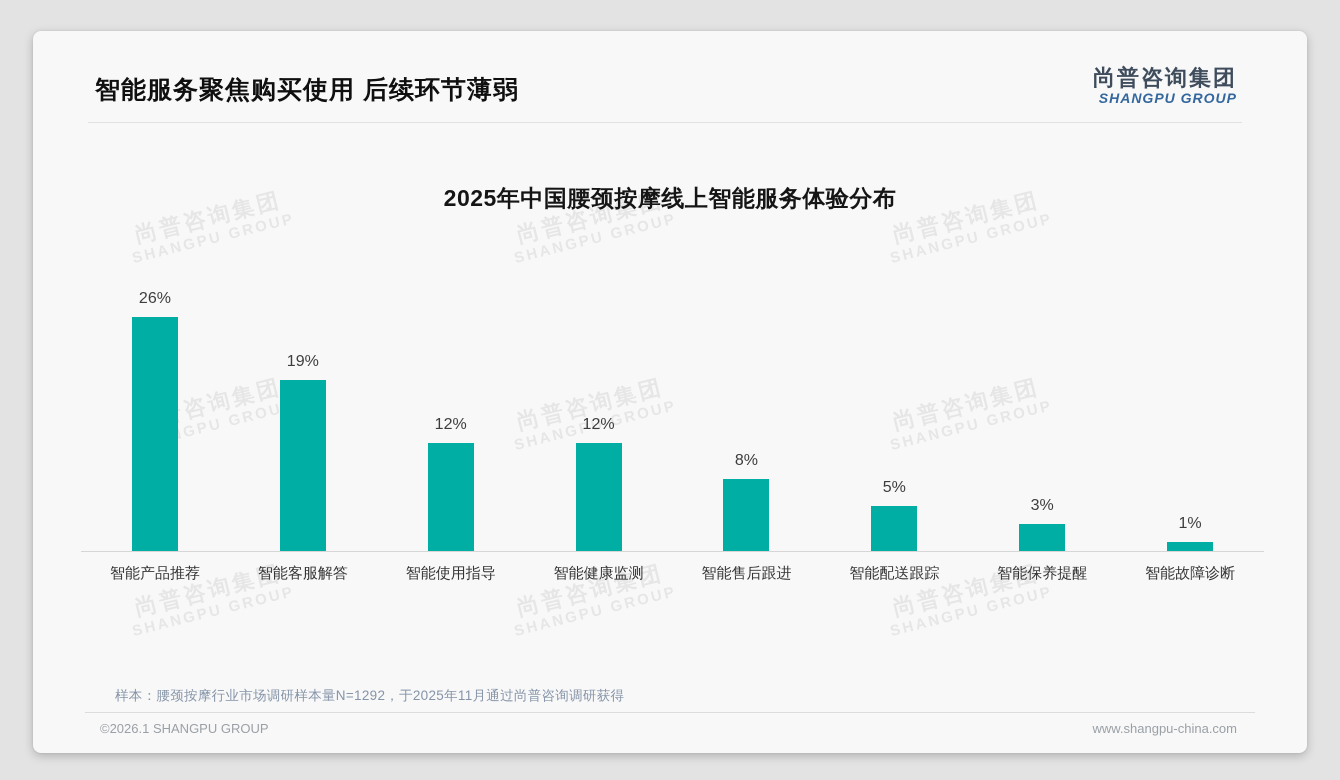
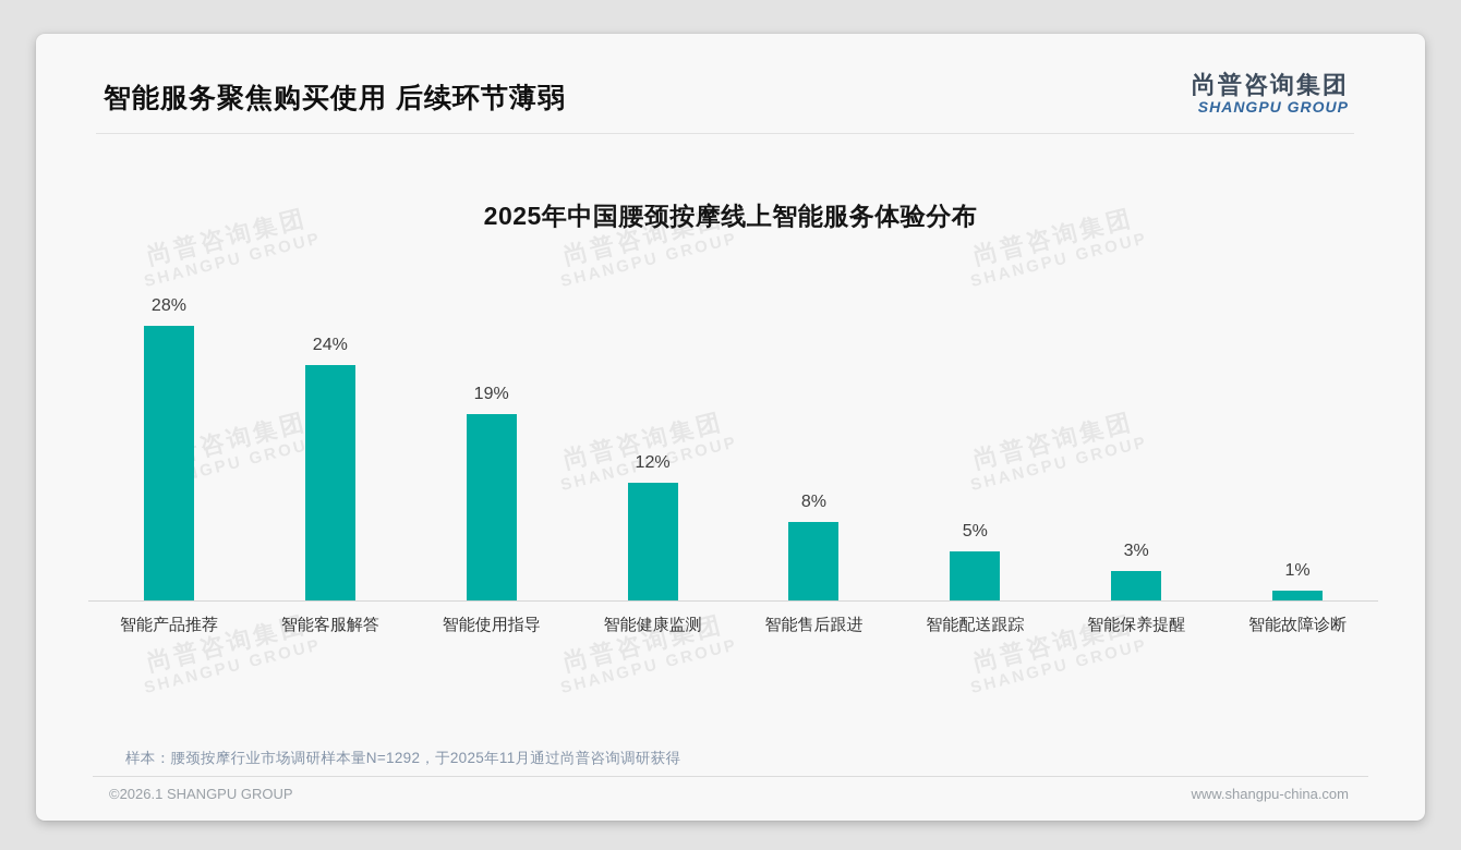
智能产品推荐: 26% -> 28%
智能客服解答: 19% -> 24%
智能使用指导: 12% -> 19%
